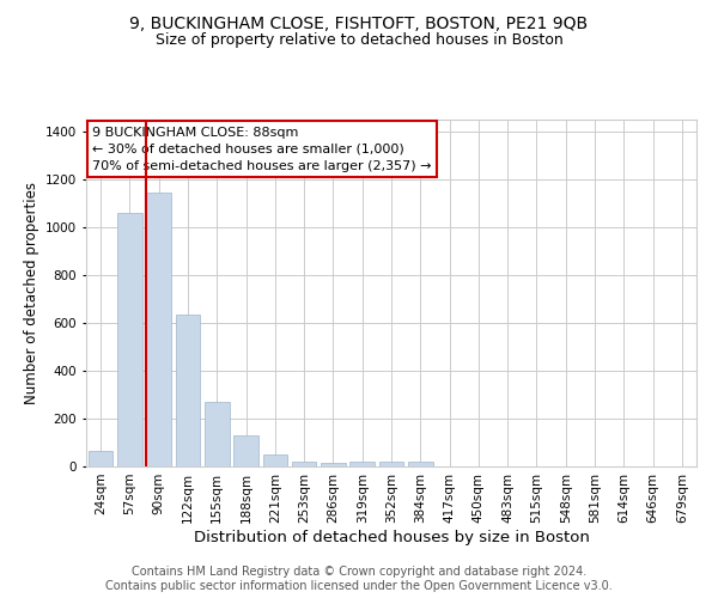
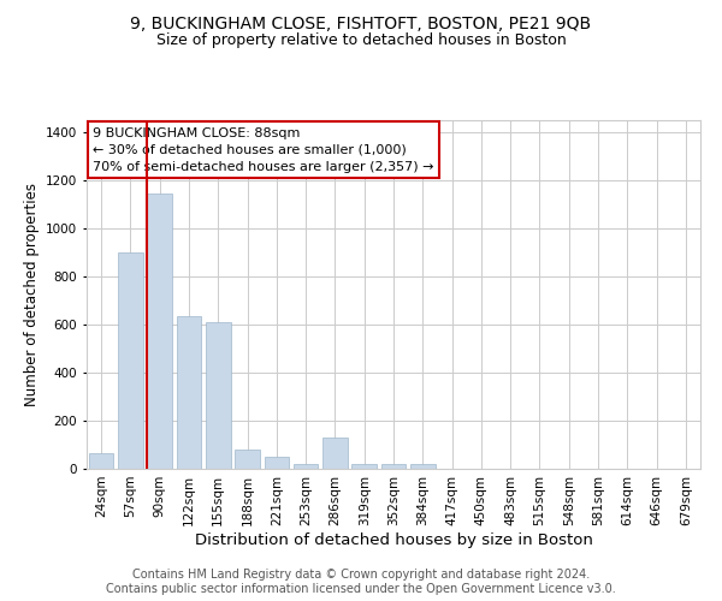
57sqm: 1060 -> 900
155sqm: 270 -> 610
188sqm: 130 -> 80
286sqm: 20 -> 130
